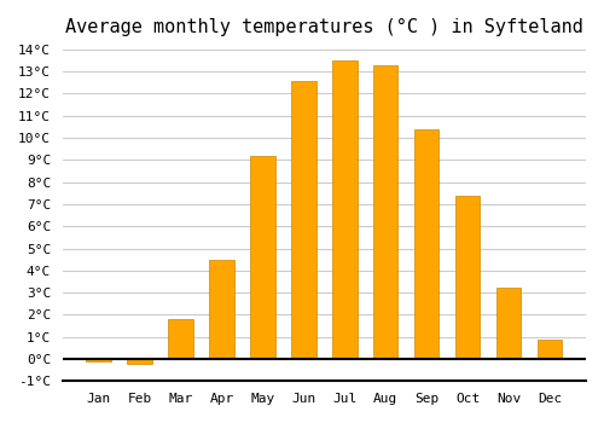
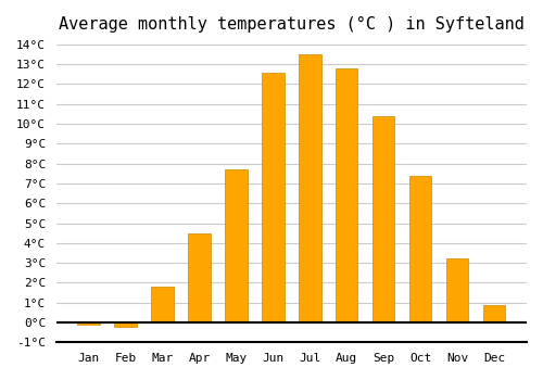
May: 9.2°C -> 7.7°C
Aug: 13.3°C -> 12.8°C
